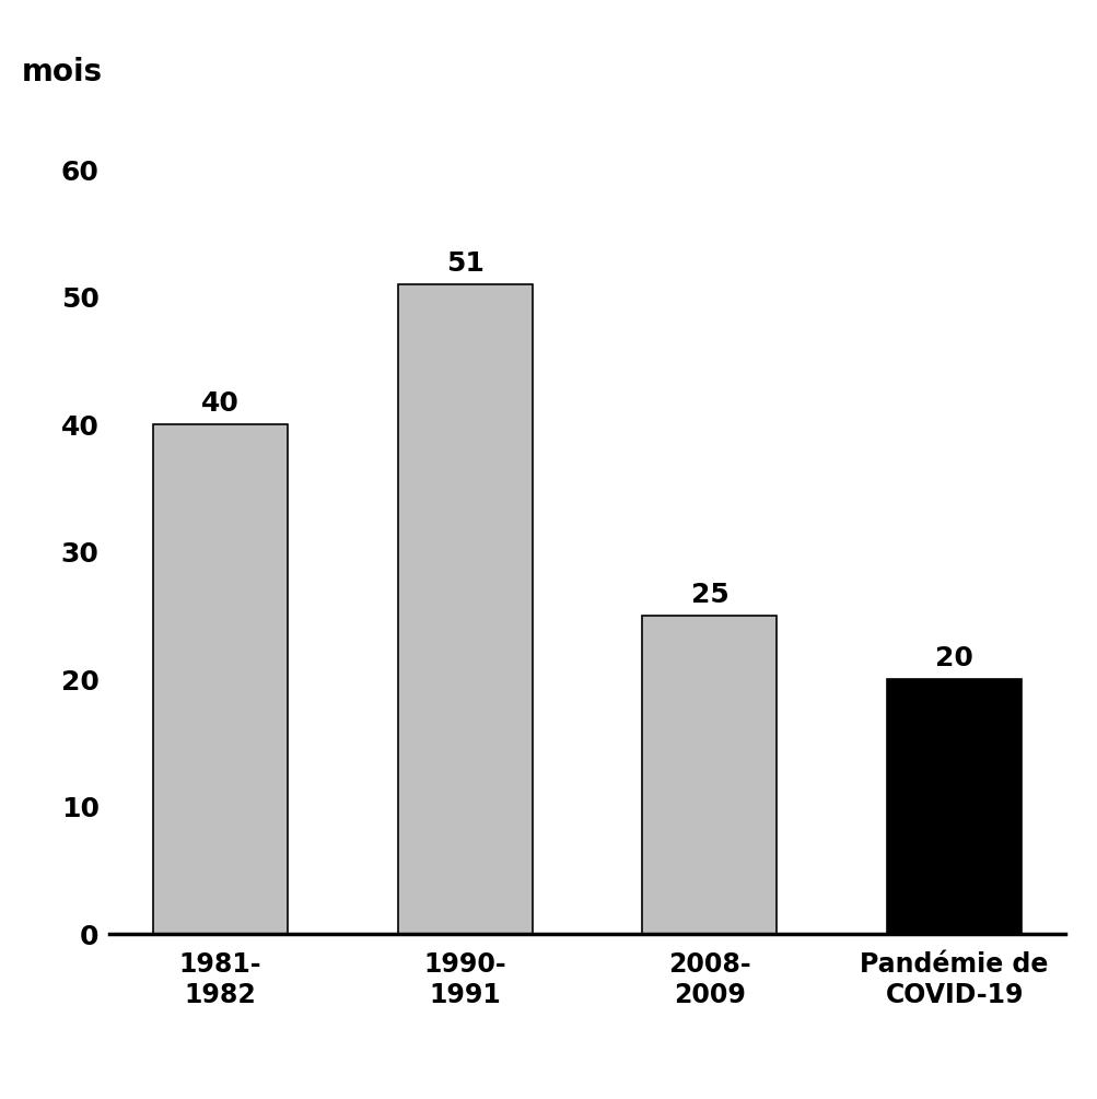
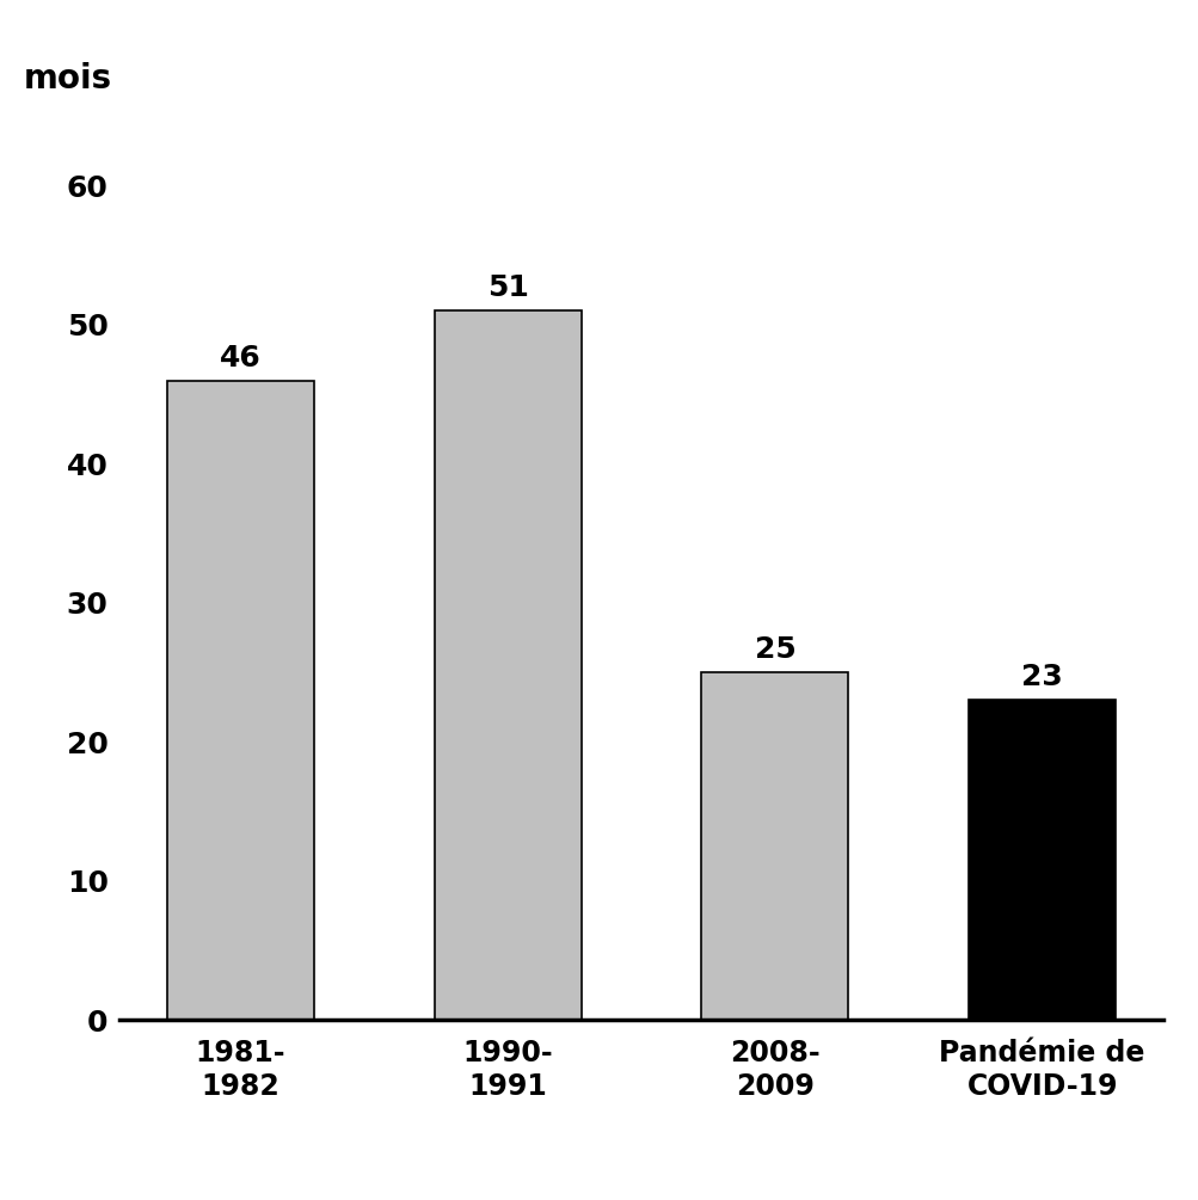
1981- 1982: 40 -> 46
Pandémie de COVID-19: 20 -> 23
